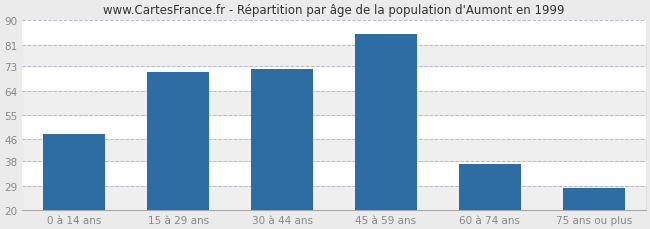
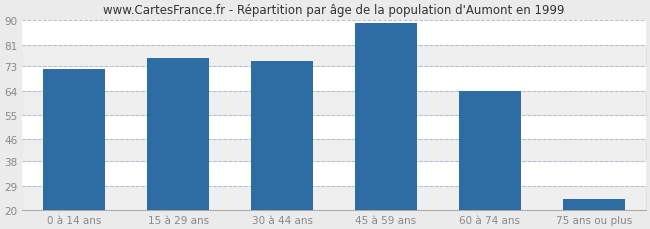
0 à 14 ans: 48 -> 72
15 à 29 ans: 71 -> 76
30 à 44 ans: 72 -> 75
45 à 59 ans: 85 -> 89
60 à 74 ans: 37 -> 64
75 ans ou plus: 28 -> 24
